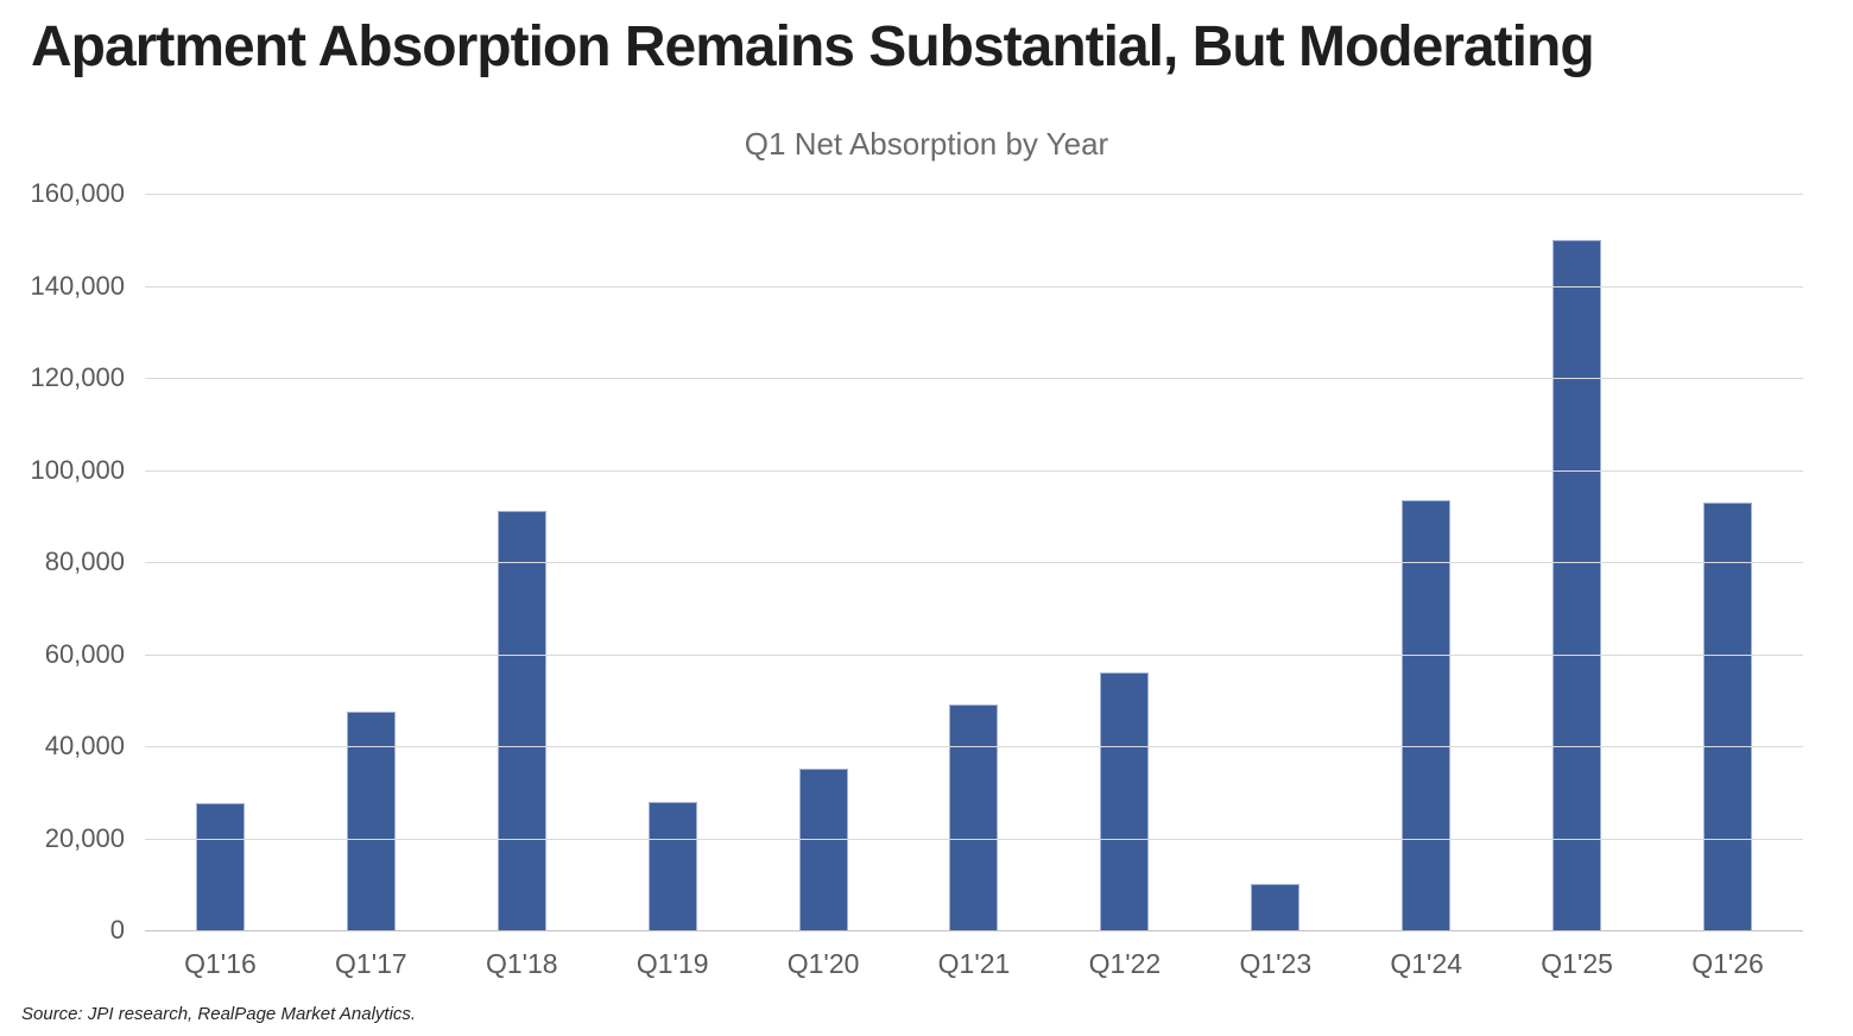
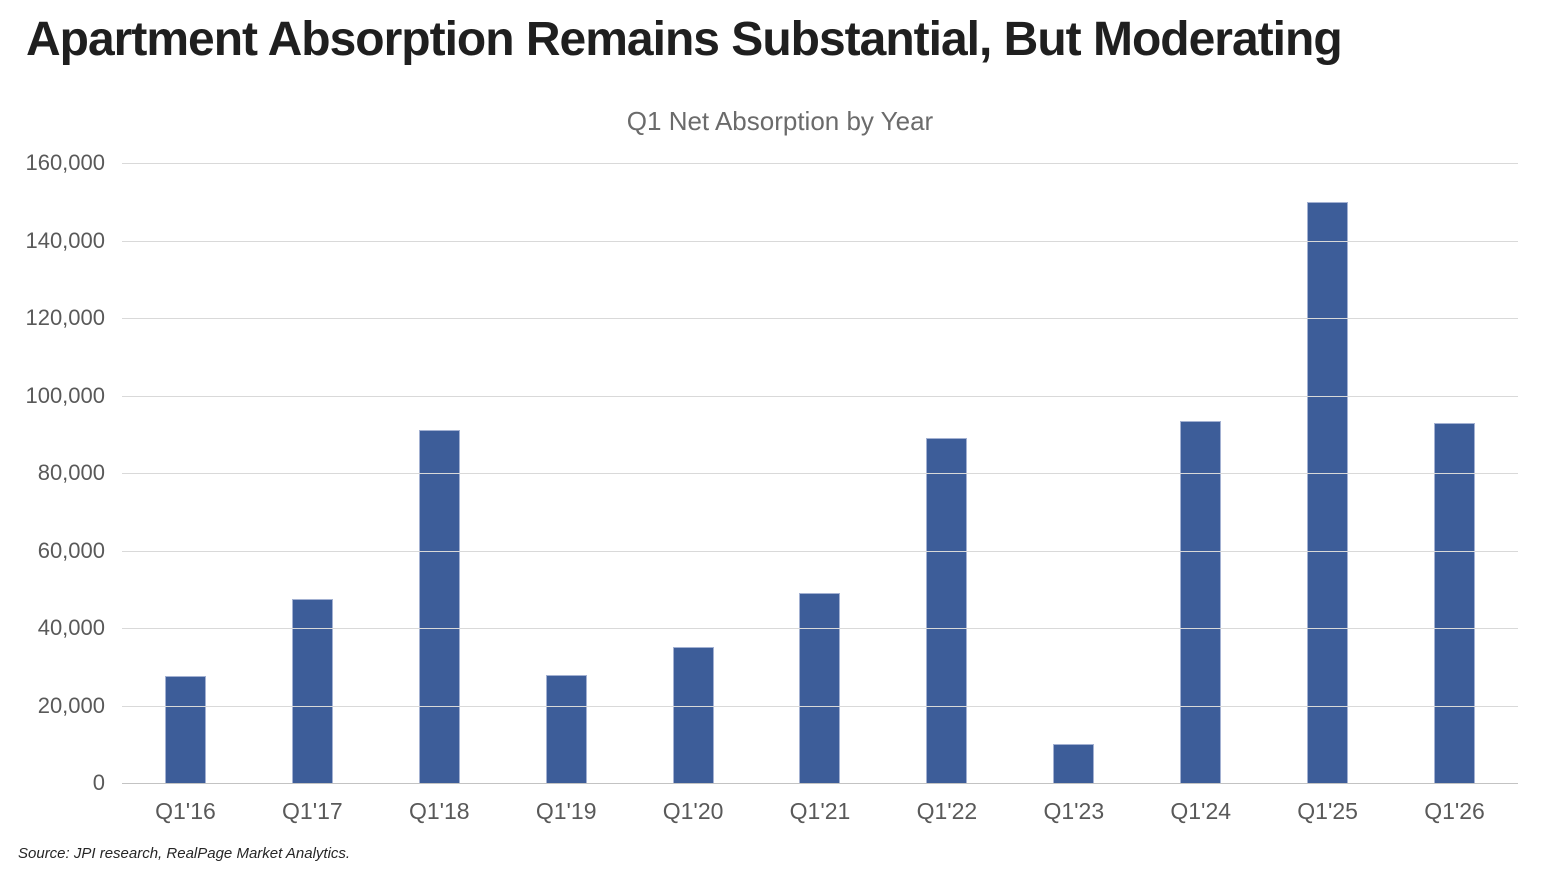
Q1'22: 56000 -> 89000
